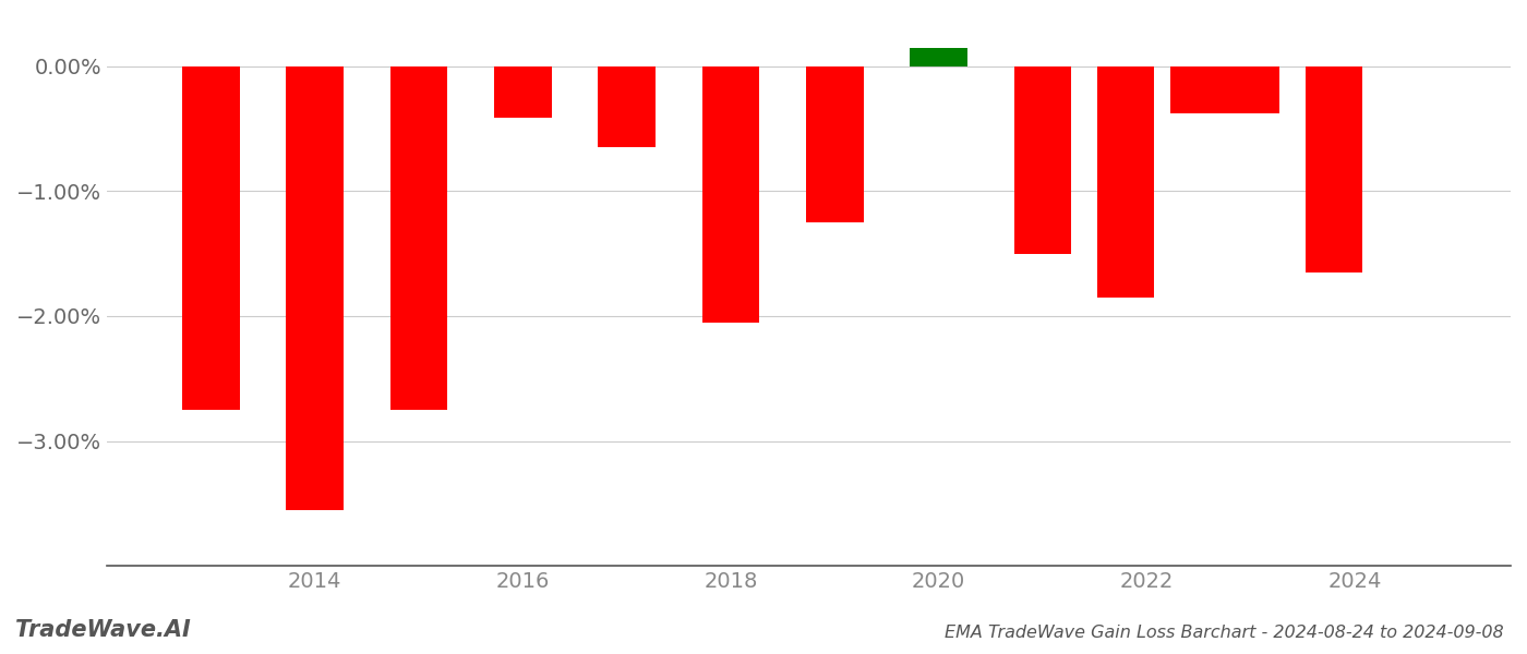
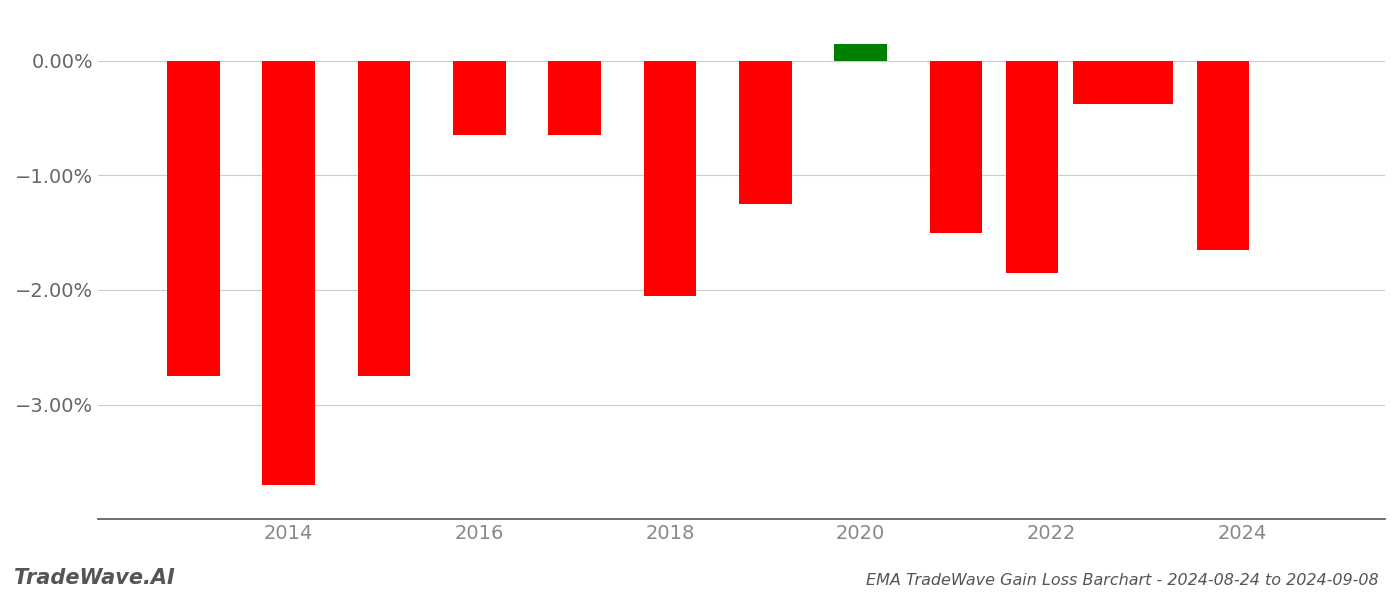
2014: -3.55% -> -3.70%
2016: -0.41% -> -0.65%
